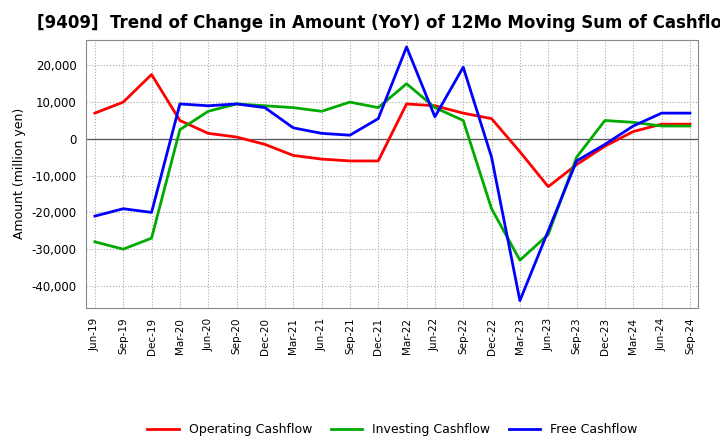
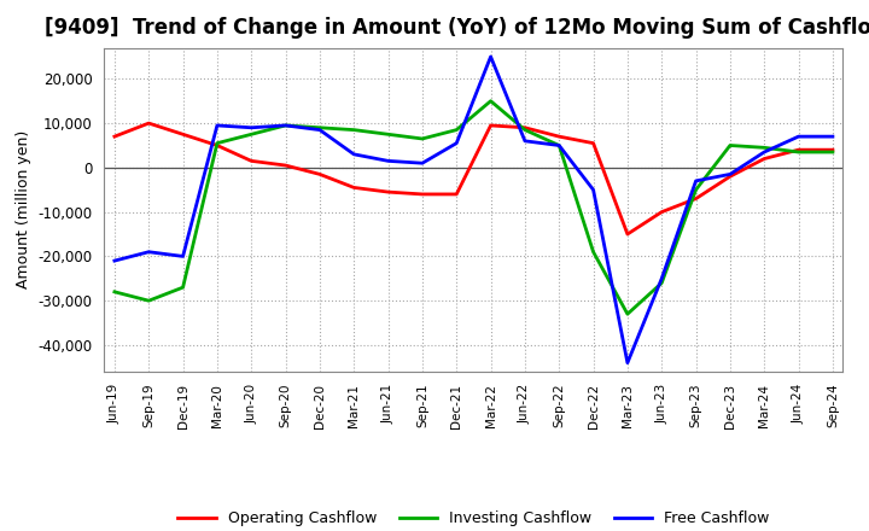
Operating Cashflow/Dec-19: 17,500 -> 7,500
Investing Cashflow/Mar-20: 2,500 -> 5,500
Investing Cashflow/Sep-21: 10,000 -> 6,500
Free Cashflow/Sep-22: 19,500 -> 5,000
Operating Cashflow/Mar-23: -3,500 -> -15,000
Operating Cashflow/Jun-23: -13,000 -> -10,000
Free Cashflow/Sep-23: -6,000 -> -3,000
